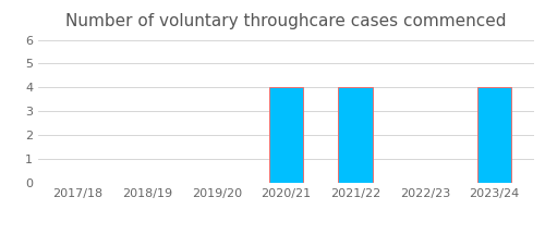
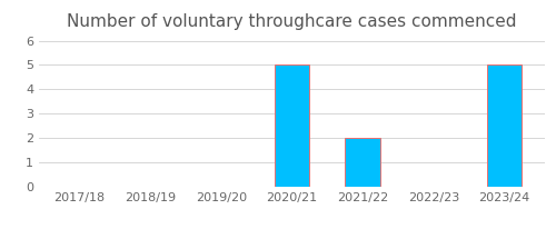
2020/21: 4 -> 5
2021/22: 4 -> 2
2023/24: 4 -> 5
